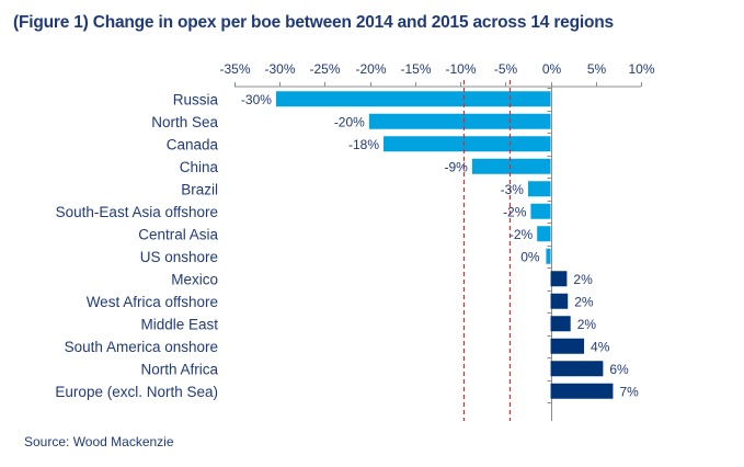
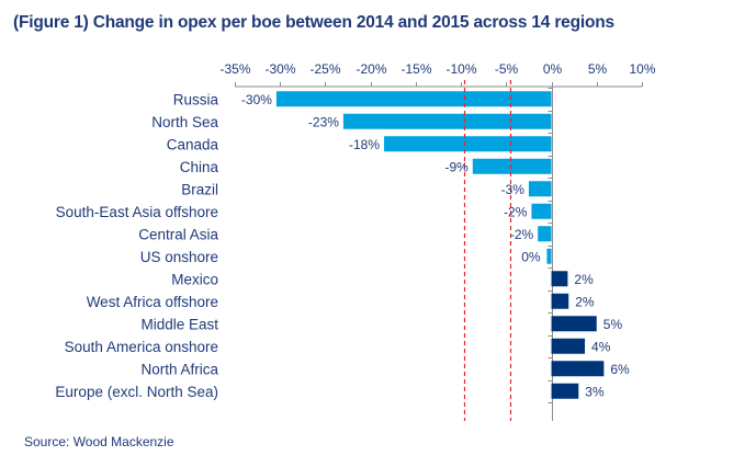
North Sea: -20% -> -23%
Middle East: 2% -> 5%
Europe (excl. North Sea): 7% -> 3%
